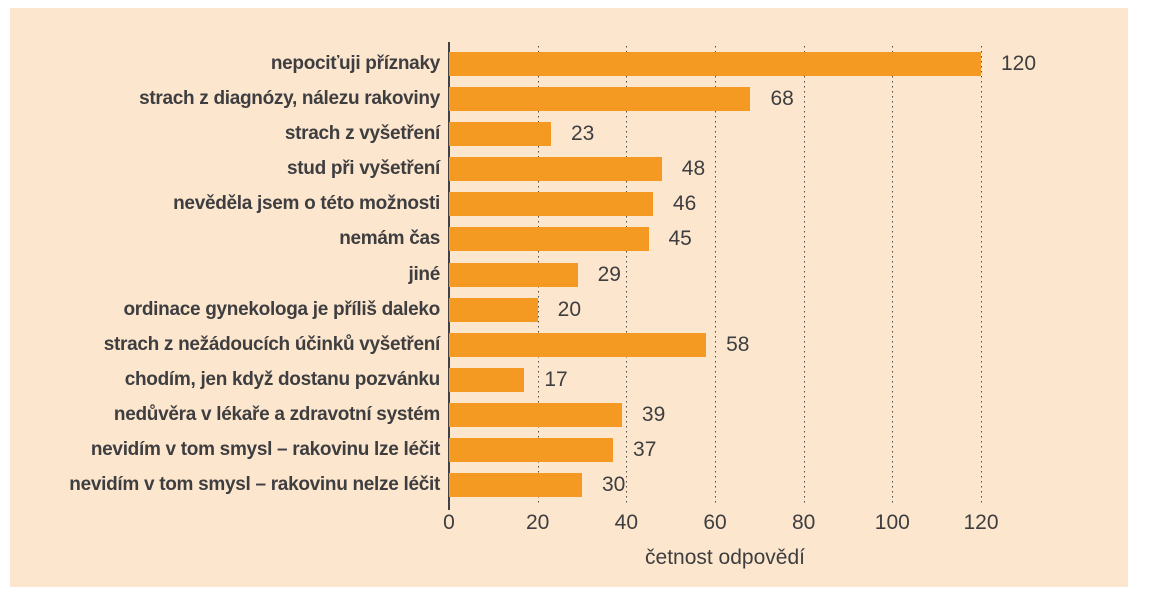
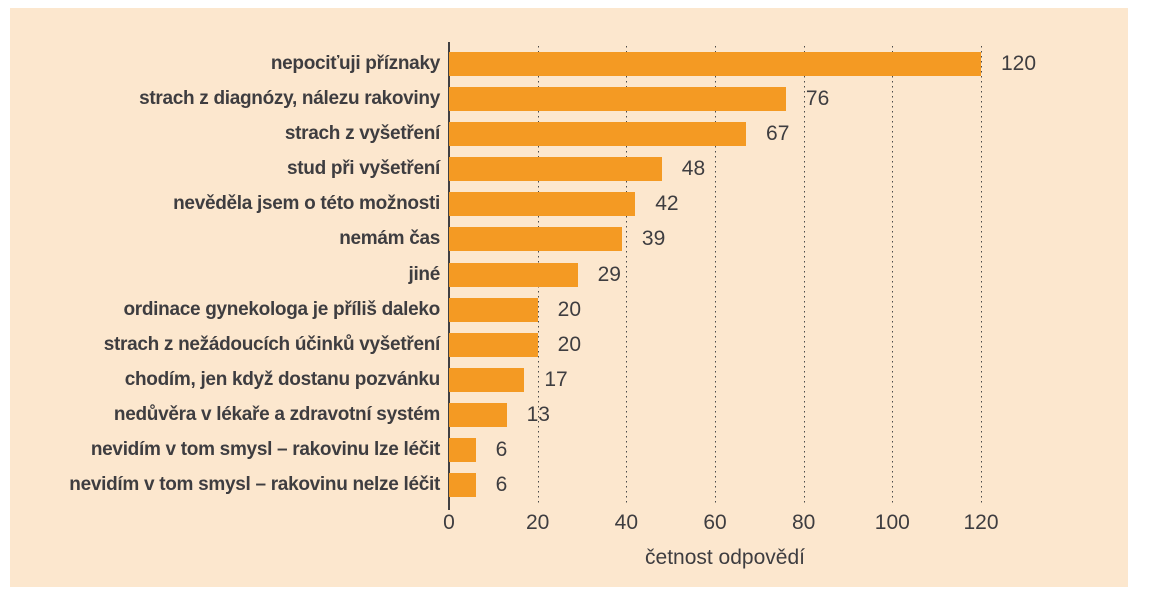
strach z diagnózy, nálezu rakoviny: 68 -> 76
strach z vyšetření: 23 -> 67
nevěděla jsem o této možnosti: 46 -> 42
nemám čas: 45 -> 39
strach z nežádoucích účinků vyšetření: 58 -> 20
nedůvěra v lékaře a zdravotní systém: 39 -> 13
nevidím v tom smysl – rakovinu lze léčit: 37 -> 6
nevidím v tom smysl – rakovinu nelze léčit: 30 -> 6
